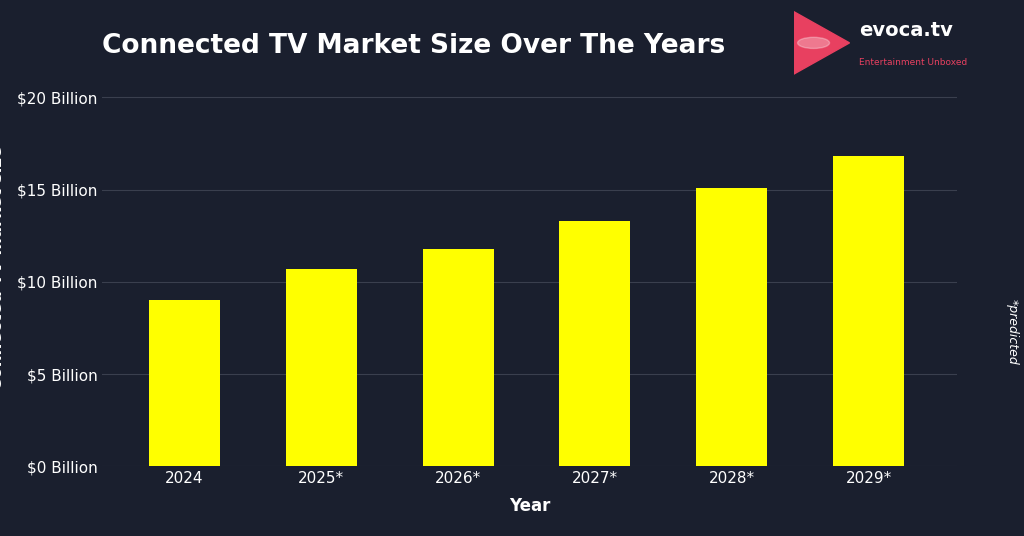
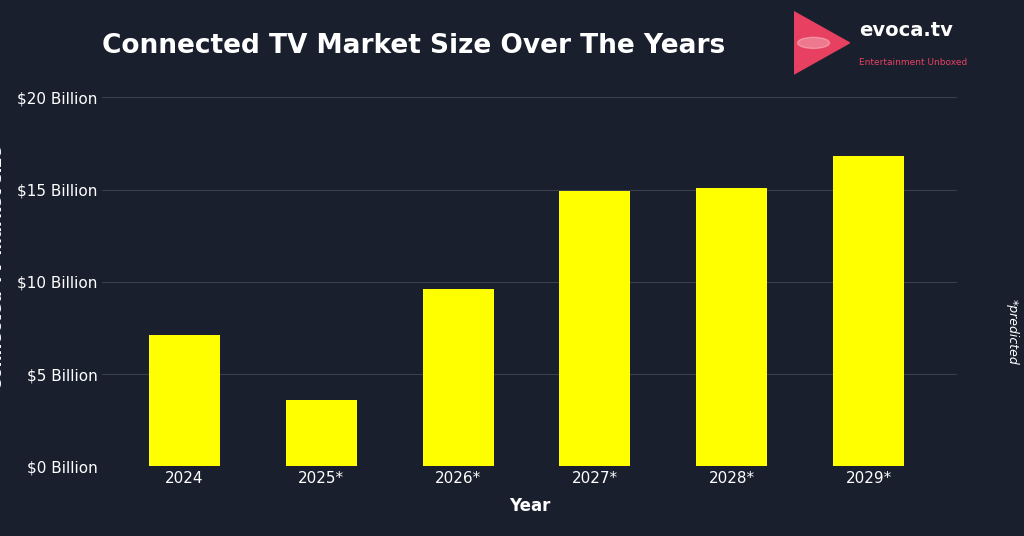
2024: $9.0 Billion -> $7.1 Billion
2025*: $10.7 Billion -> $3.6 Billion
2026*: $11.8 Billion -> $9.6 Billion
2027*: $13.3 Billion -> $14.9 Billion
